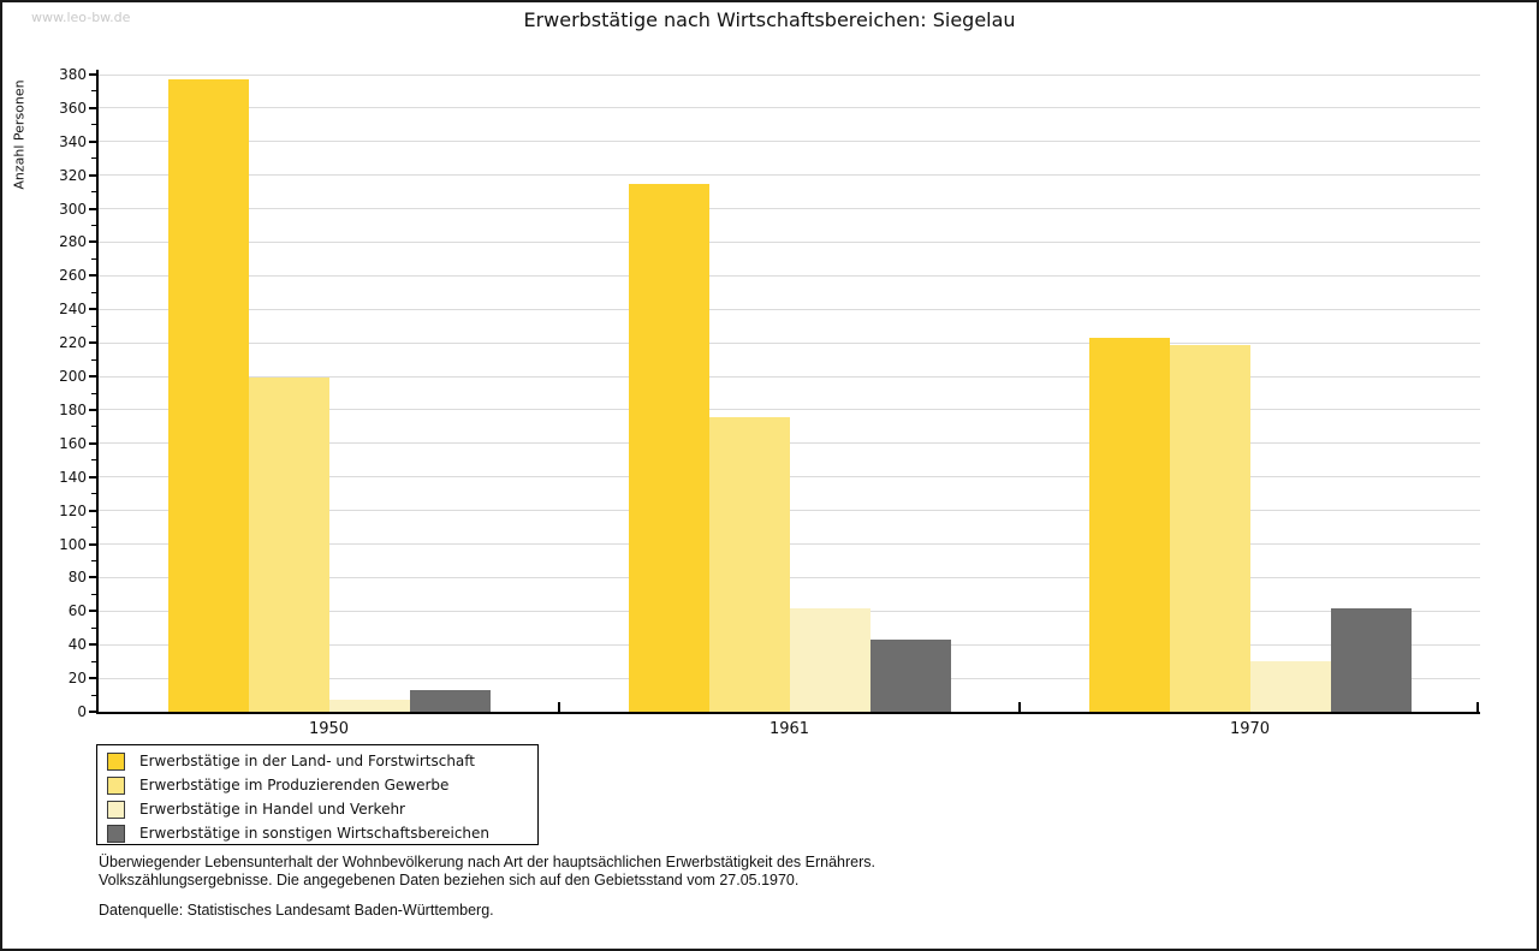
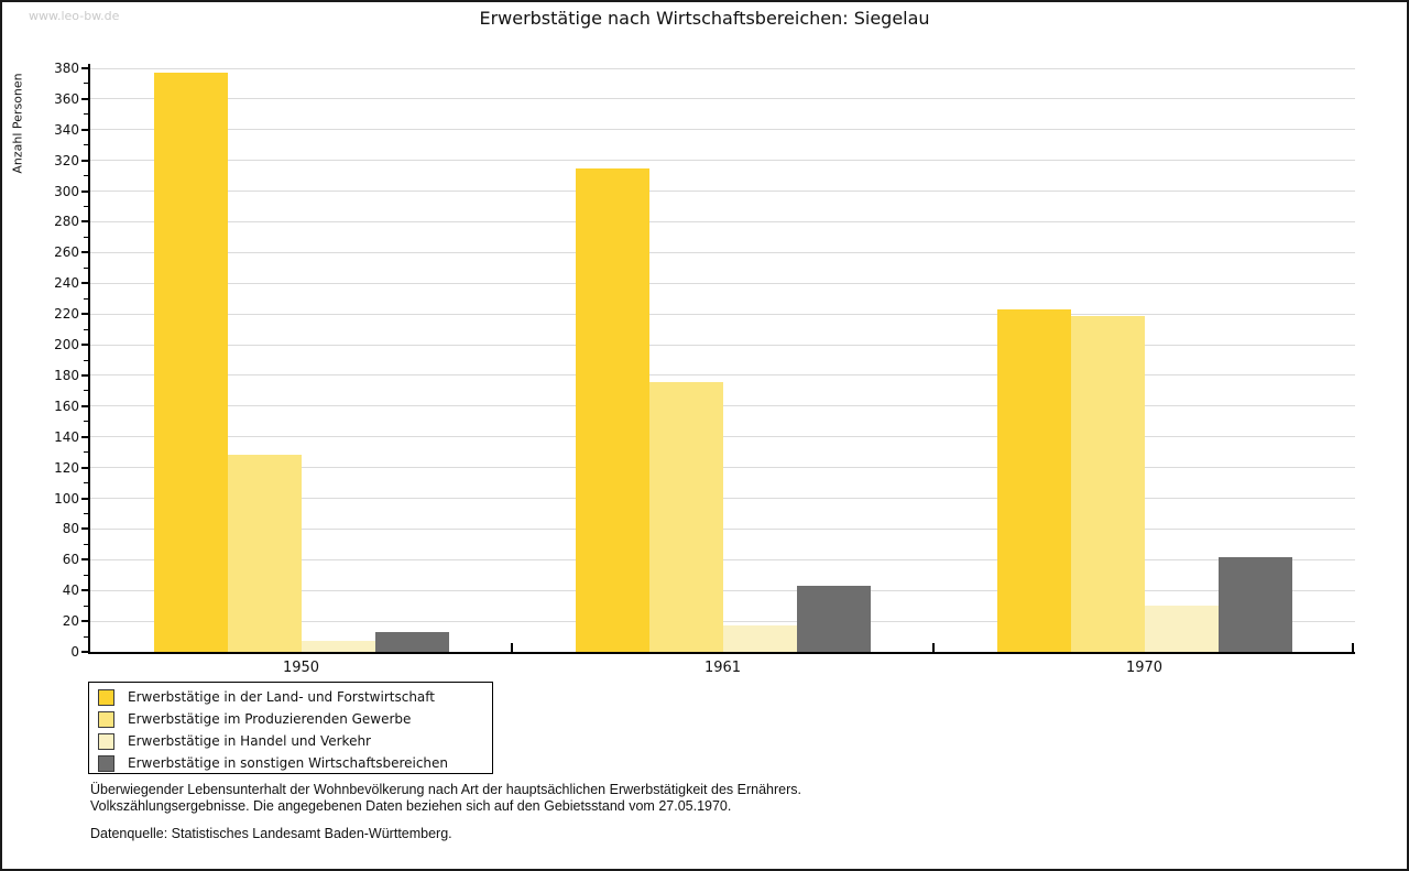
Erwerbstätige im Produzierenden Gewerbe/1950: 199 -> 128
Erwerbstätige in Handel und Verkehr/1961: 62 -> 17
